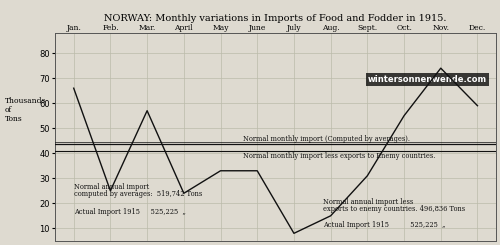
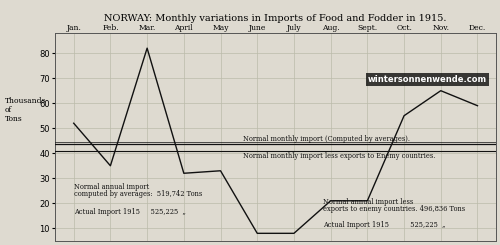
Jan.: 66 -> 52
Feb.: 25 -> 35
Mar.: 57 -> 82
April: 24 -> 32
June: 33 -> 8
Aug.: 15 -> 21
Sept.: 31 -> 21
Nov.: 74 -> 65
